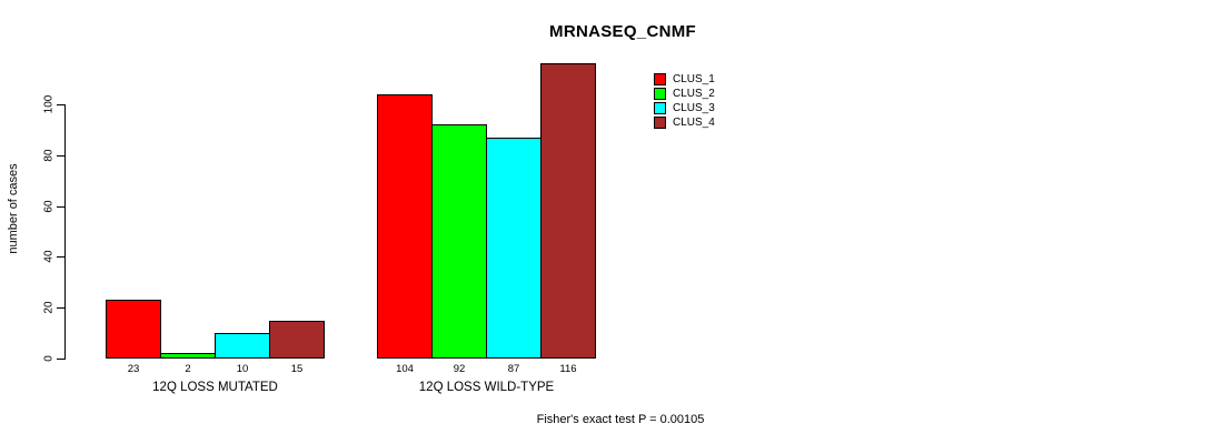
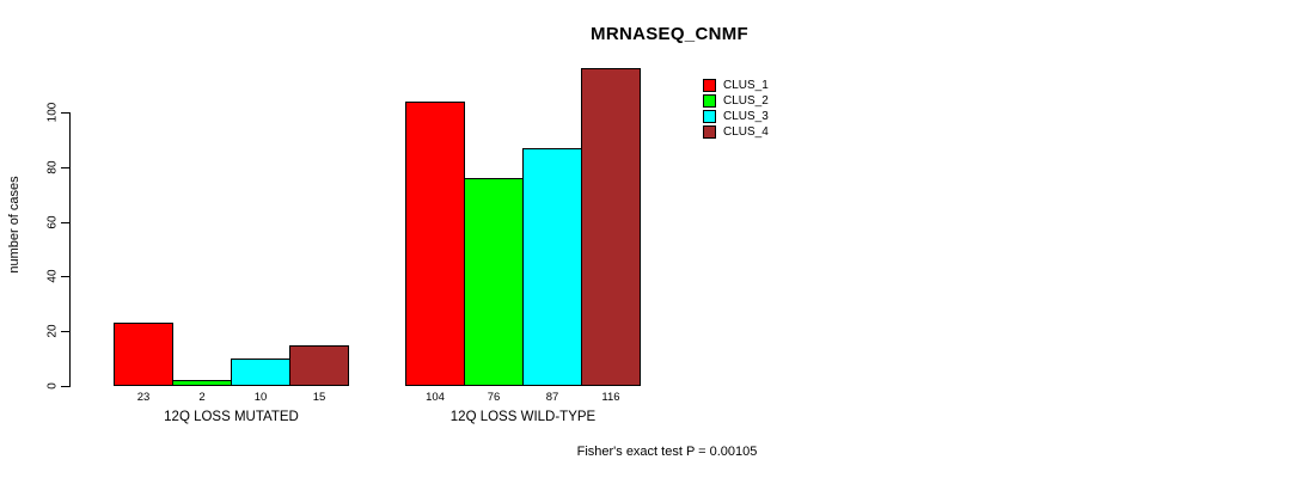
CLUS_2/12Q LOSS WILD-TYPE: 92 -> 76
